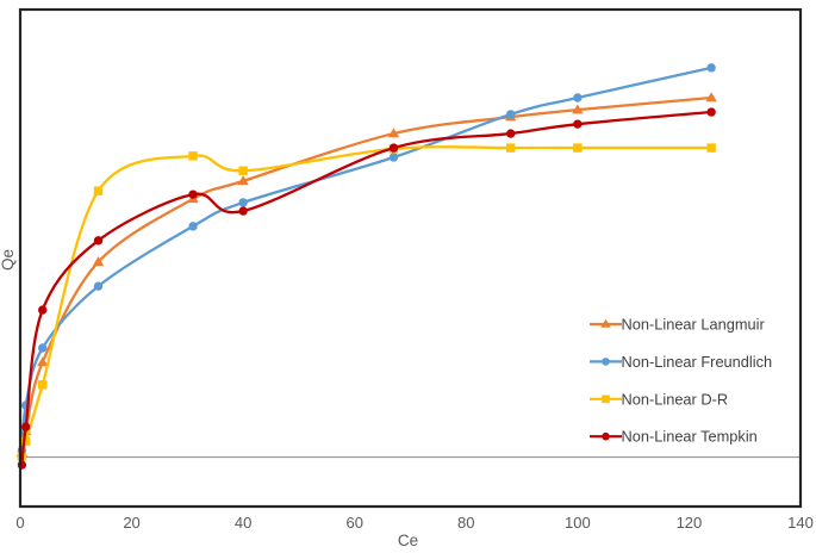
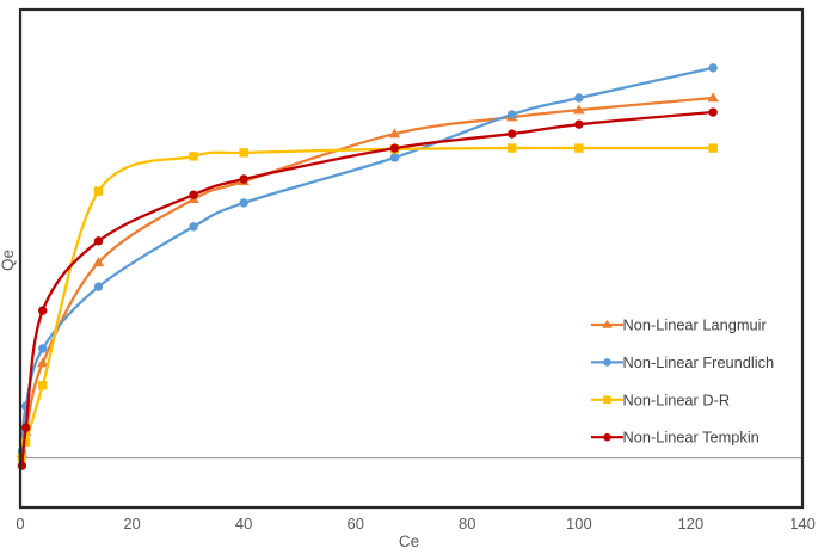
Non-Linear D-R/40: 64 -> 68
Non-Linear Tempkin/40: 55 -> 62
